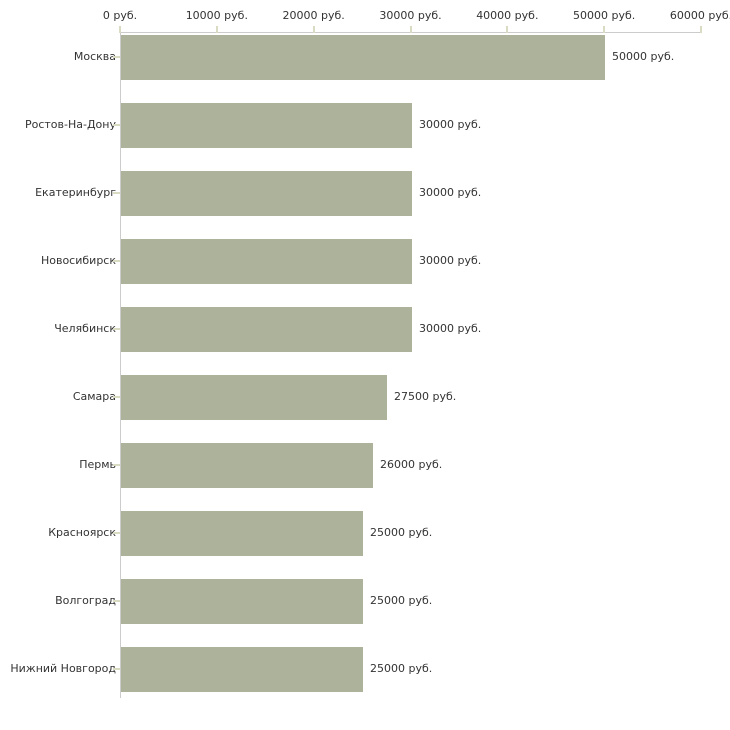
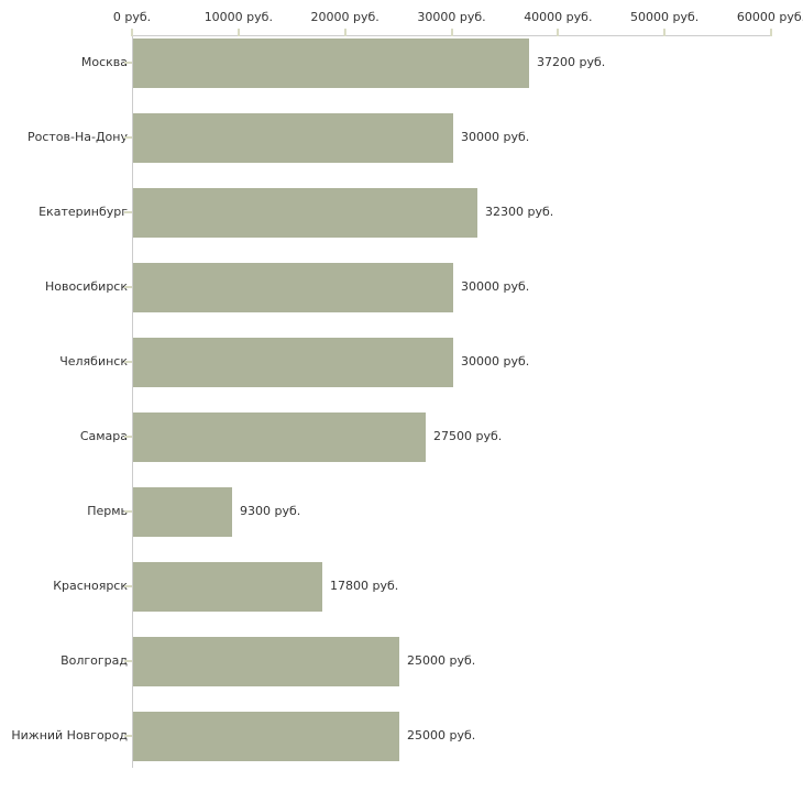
Москва: 50000 -> 37200
Екатеринбург: 30000 -> 32300
Пермь: 26000 -> 9300
Красноярск: 25000 -> 17800
